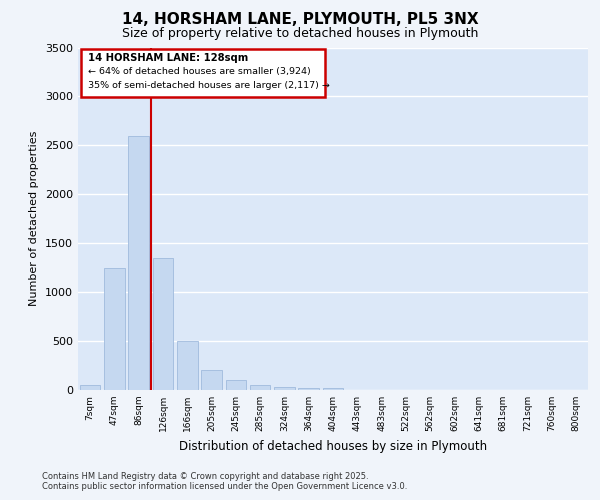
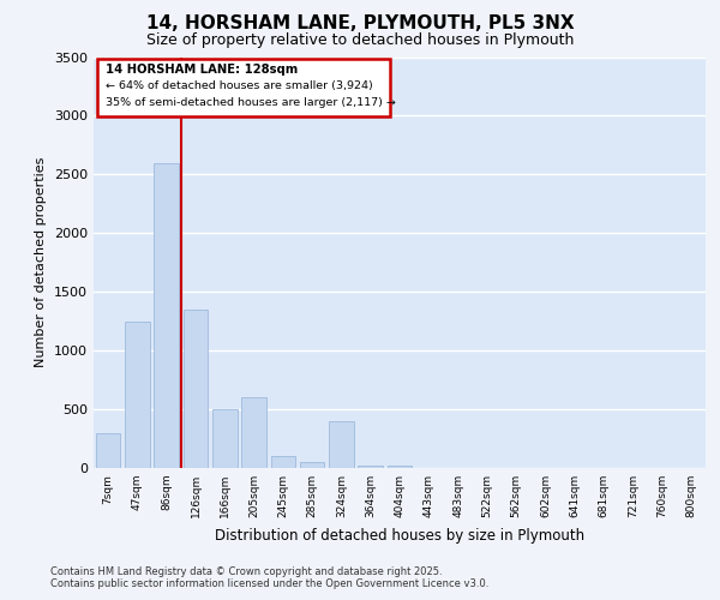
7sqm: 50 -> 300
205sqm: 200 -> 600
324sqm: 30 -> 400
